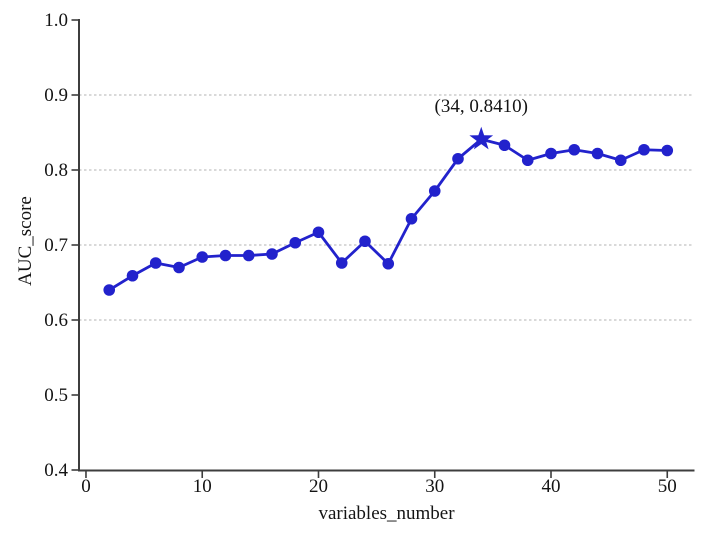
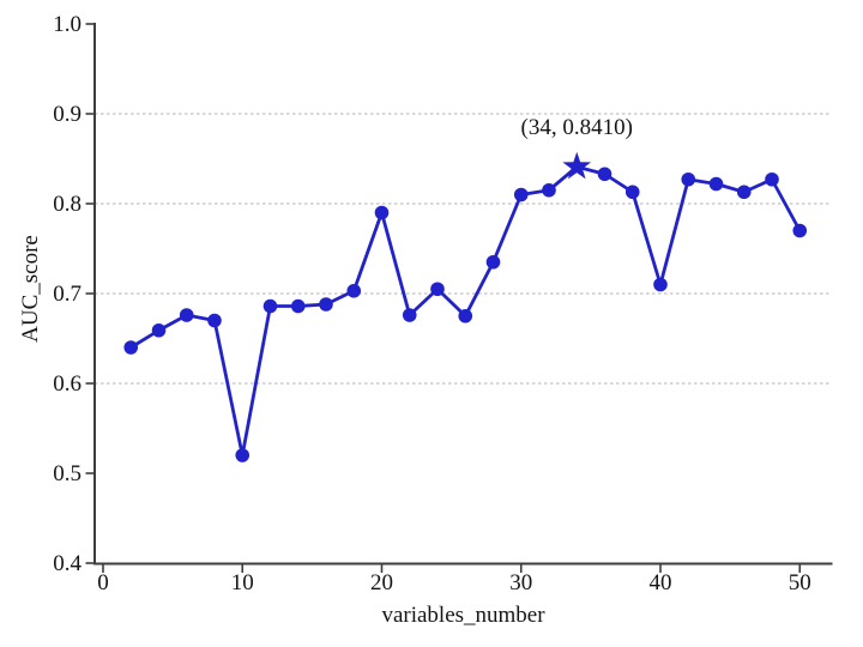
10: 0.68 -> 0.52
20: 0.72 -> 0.79
30: 0.77 -> 0.81
40: 0.82 -> 0.71
50: 0.83 -> 0.77
